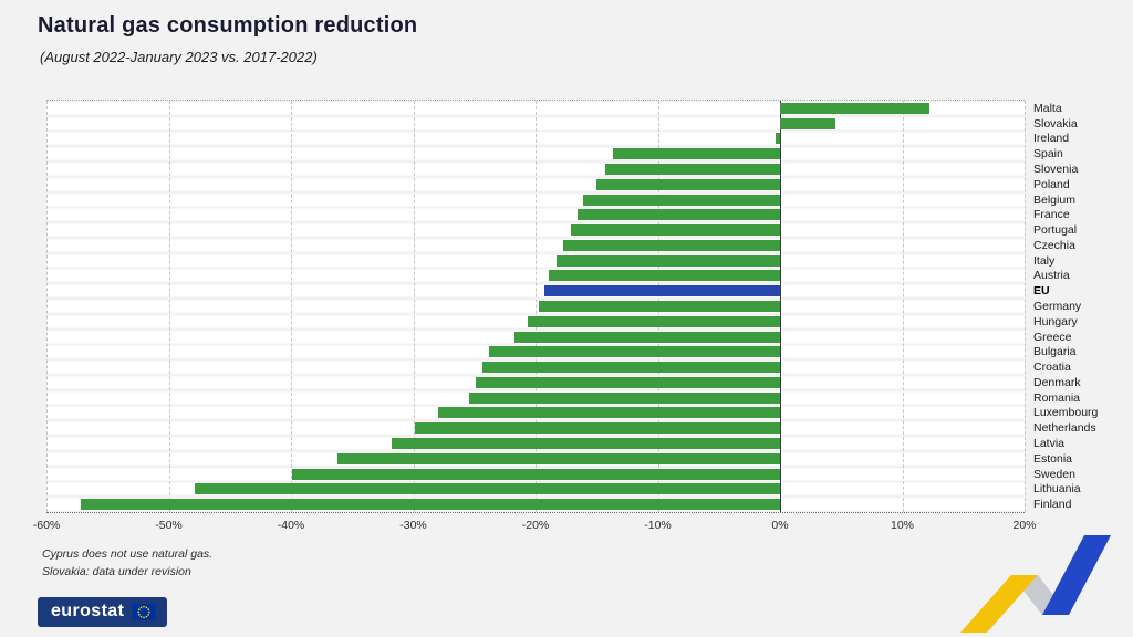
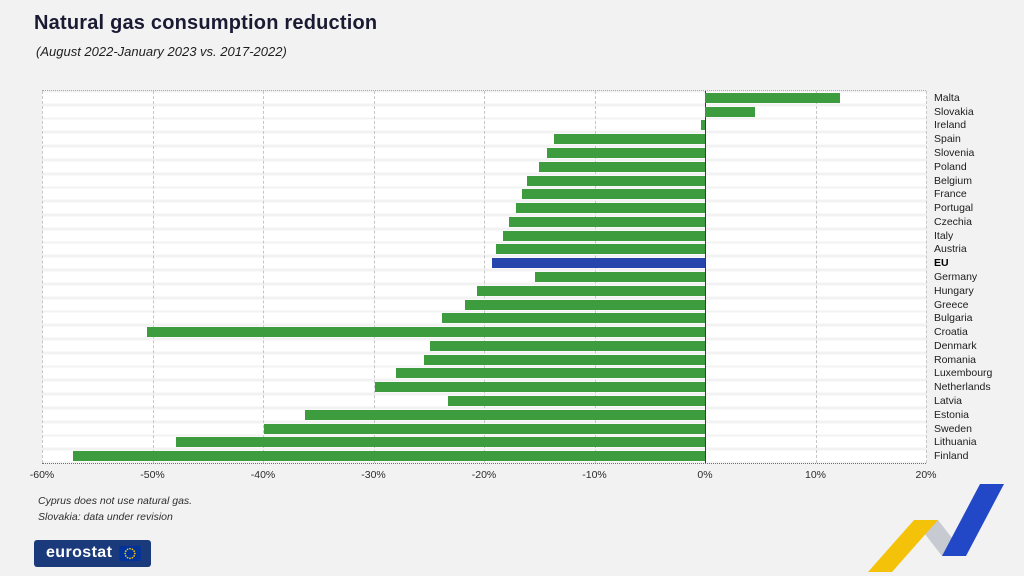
Germany: -19.7% -> -15.4%
Croatia: -24.3% -> -50.5%
Latvia: -31.8% -> -23.3%
